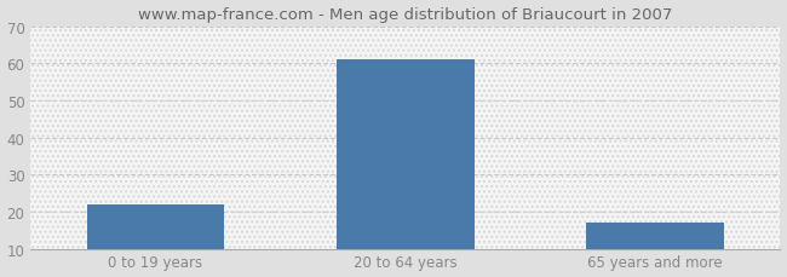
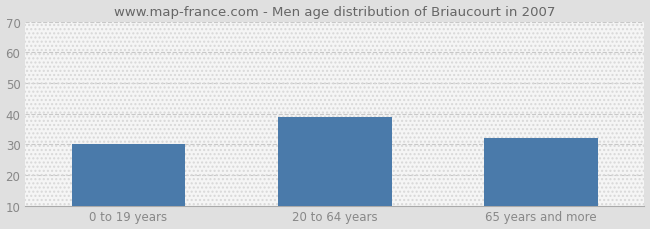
0 to 19 years: 22 -> 30
20 to 64 years: 61 -> 39
65 years and more: 17 -> 32
